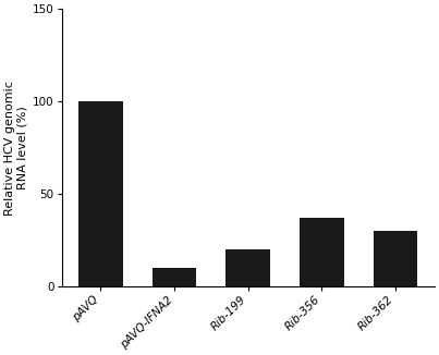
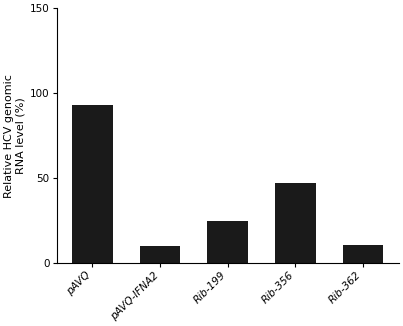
pAVQ: 100 -> 93
Rib-199: 20 -> 25
Rib-356: 37 -> 47
Rib-362: 30 -> 11
